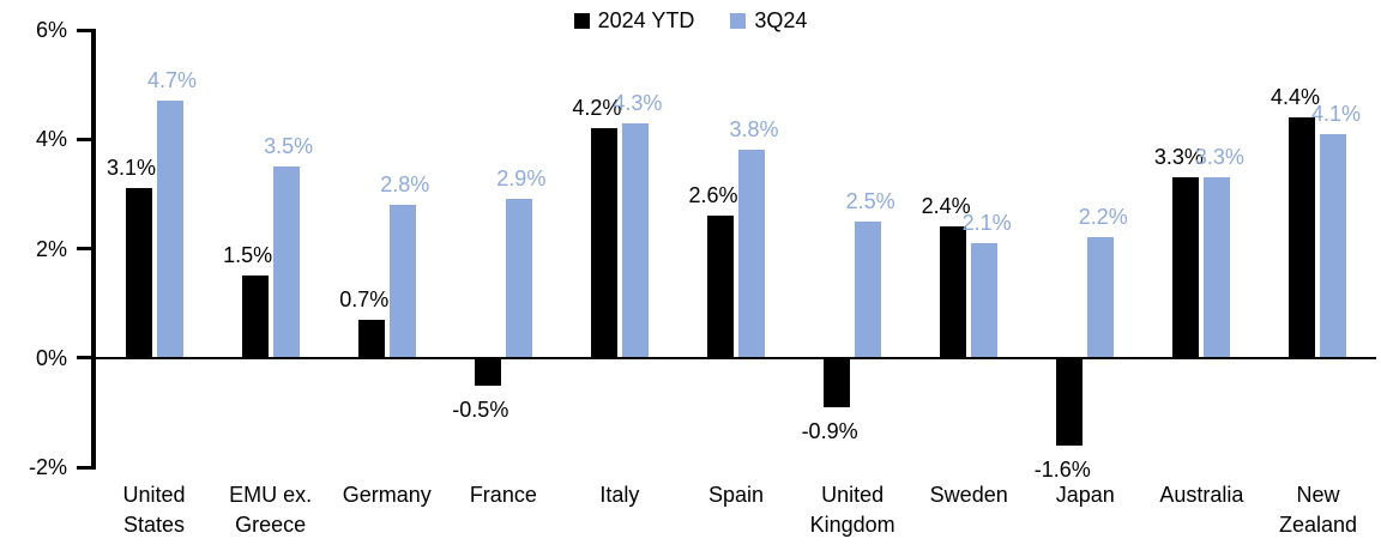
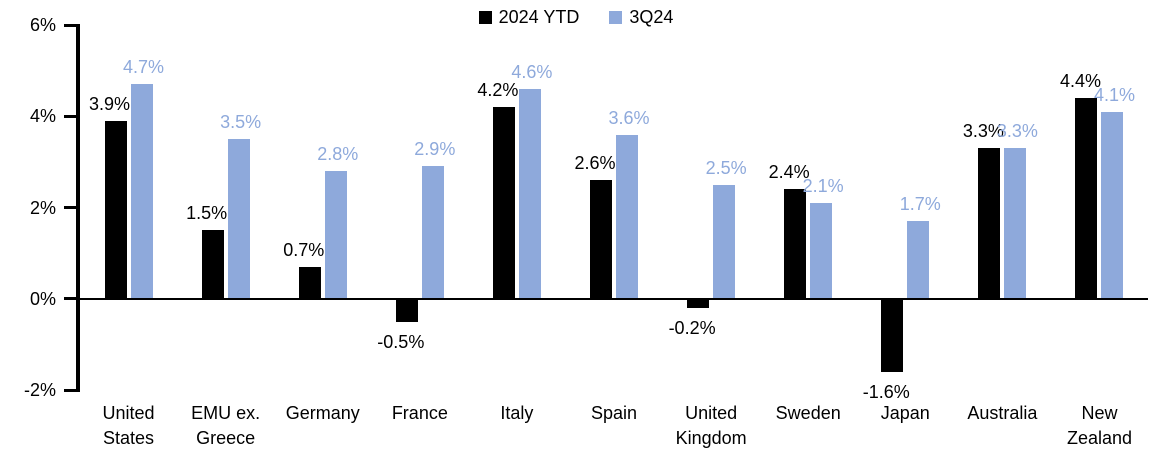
2024 YTD/United States: 3.1% -> 3.9%
3Q24/Italy: 4.3% -> 4.6%
3Q24/Spain: 3.8% -> 3.6%
2024 YTD/United Kingdom: -0.9% -> -0.2%
3Q24/Japan: 2.2% -> 1.7%
